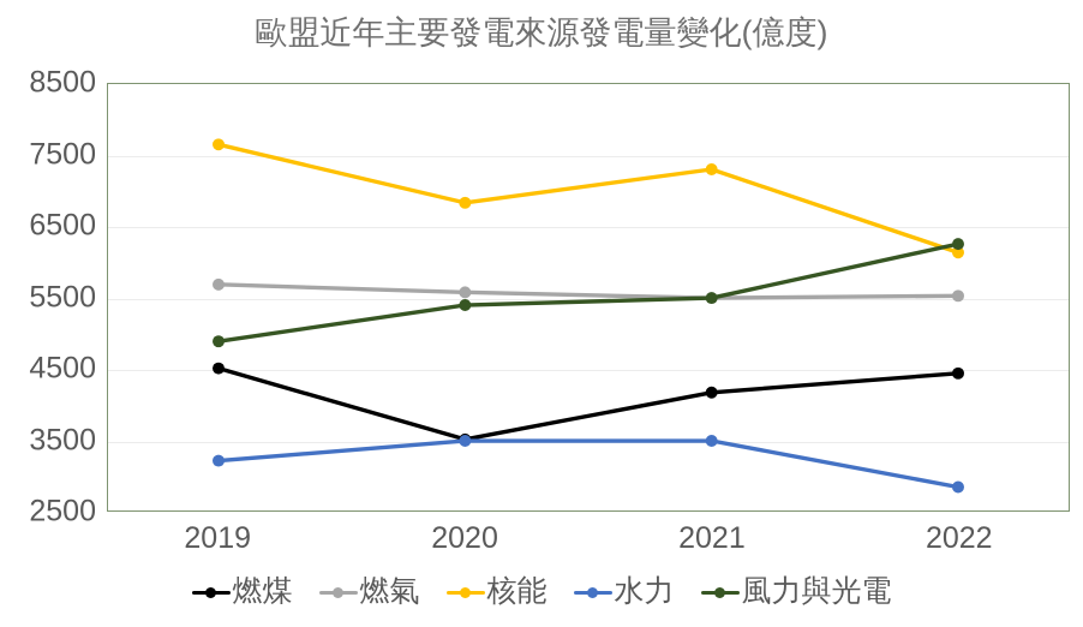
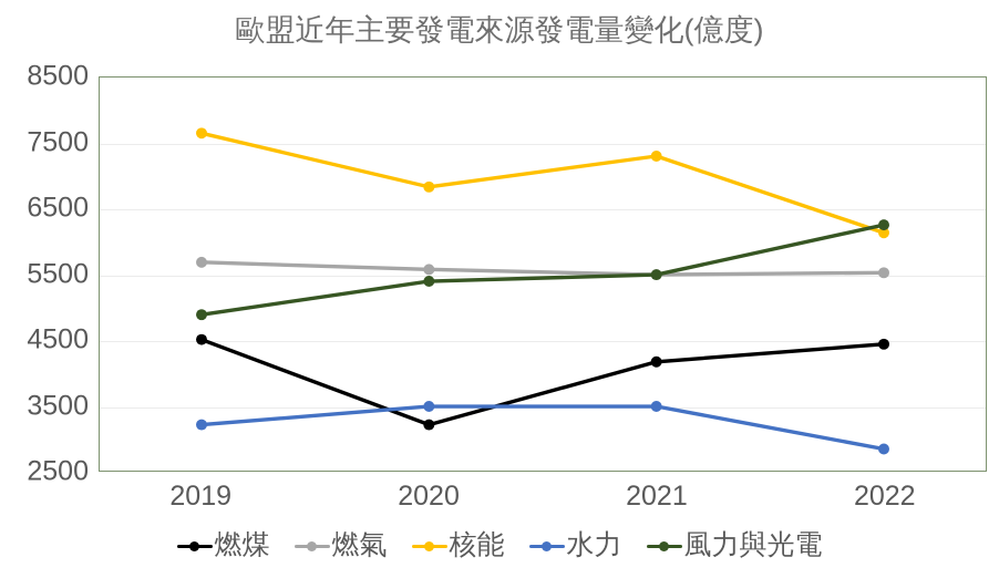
燃煤/2020: 3500 -> 3200
